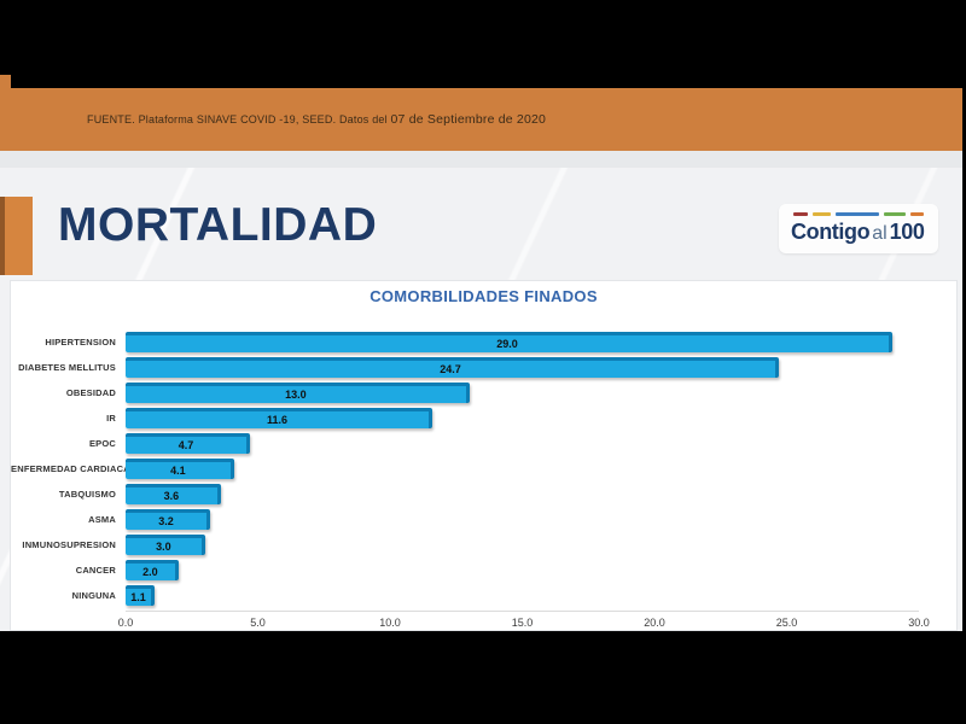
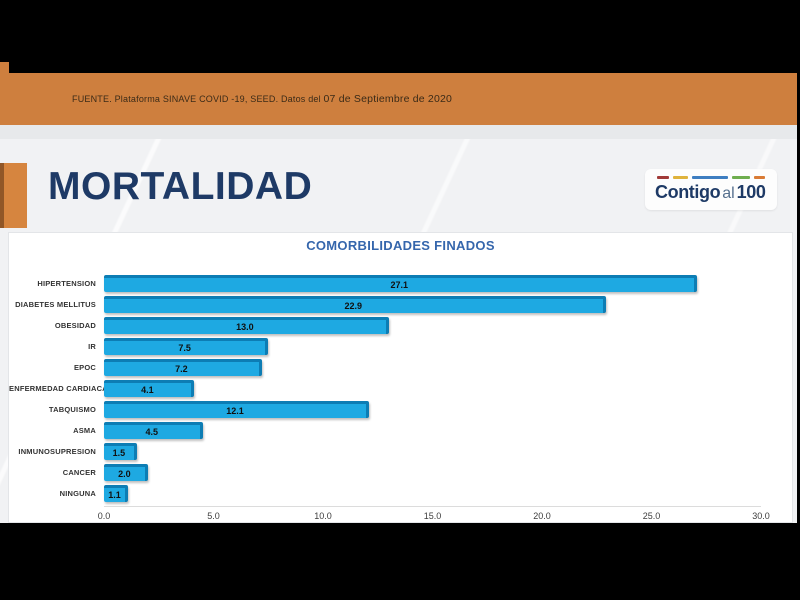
HIPERTENSION: 29.0 -> 27.1
DIABETES MELLITUS: 24.7 -> 22.9
IR: 11.6 -> 7.5
EPOC: 4.7 -> 7.2
TABQUISMO: 3.6 -> 12.1
ASMA: 3.2 -> 4.5
INMUNOSUPRESION: 3.0 -> 1.5
